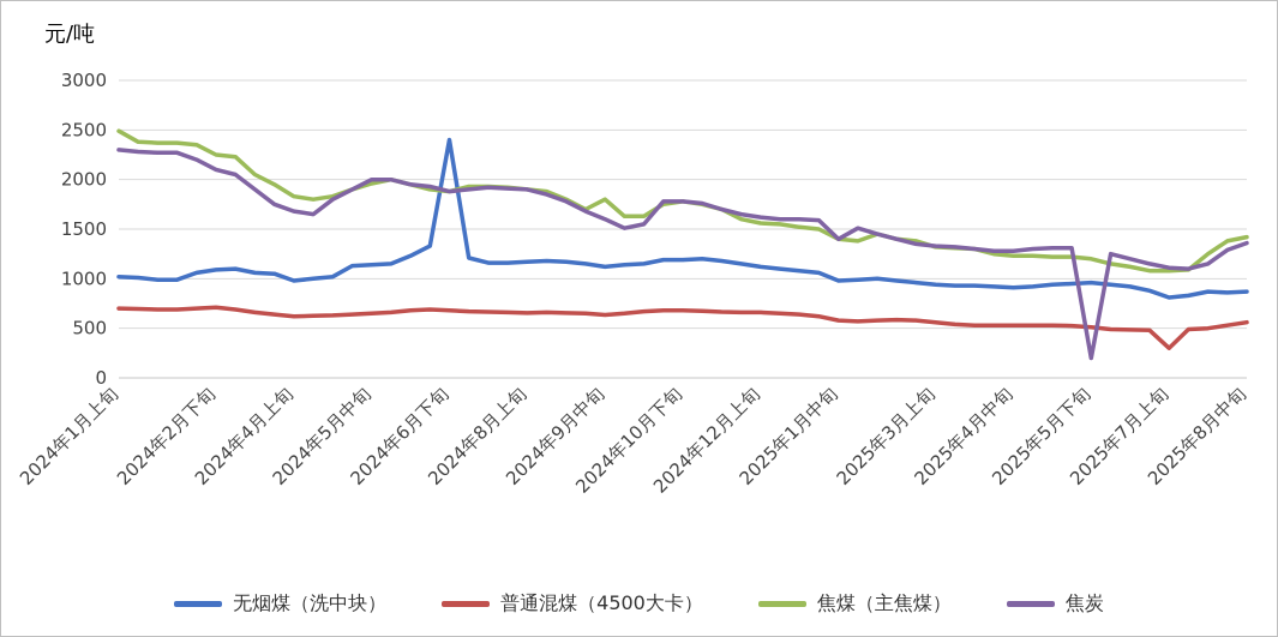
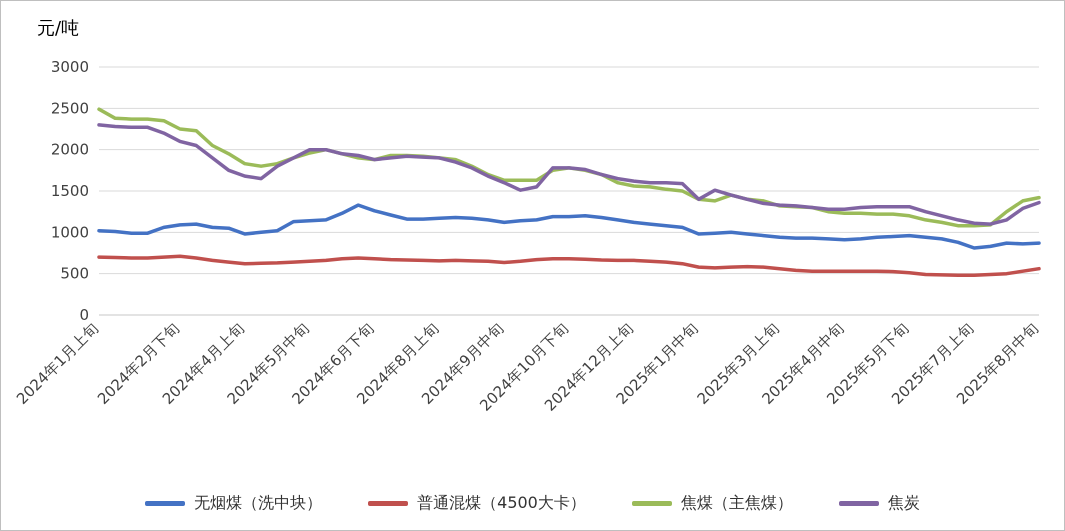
无烟煤（洗中块）/2024年6月下旬: 2400 -> 1300
焦煤（主焦煤）/2024年9月中旬: 1800 -> 1600
焦炭/2025年5月下旬: 200 -> 1300
普通混煤（4500大卡）/2025年7月上旬: 300 -> 500
